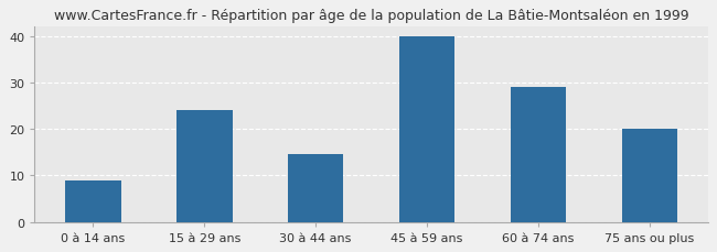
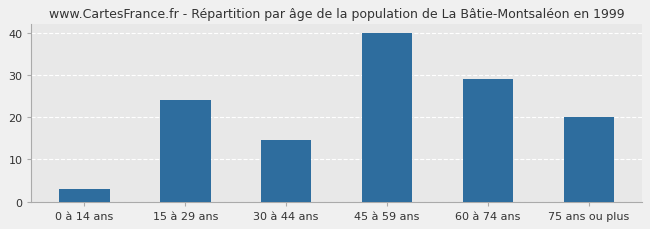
0 à 14 ans: 9.0 -> 3.0
